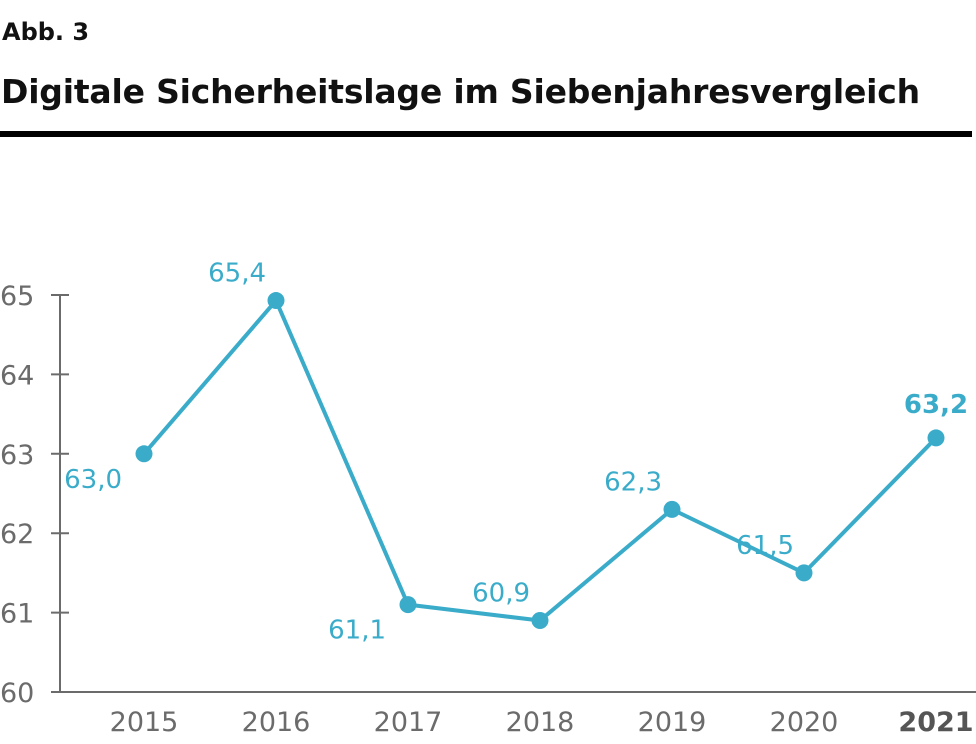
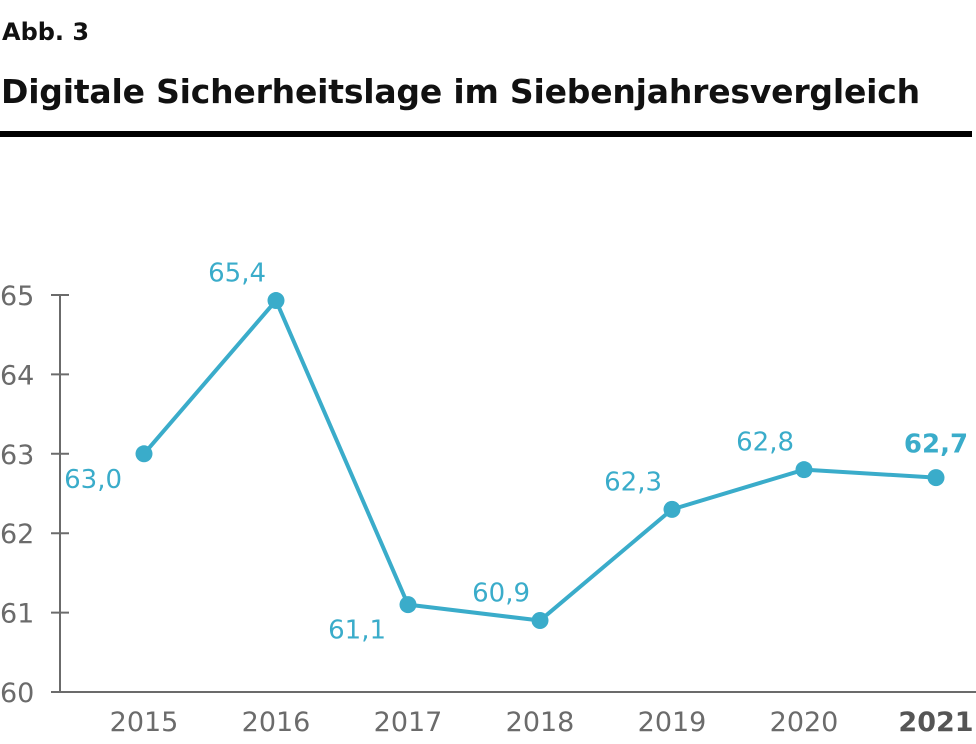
2020: 61,5 -> 62,8
2021: 63,2 -> 62,7
